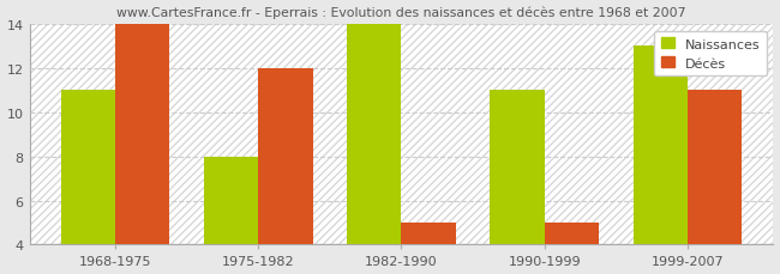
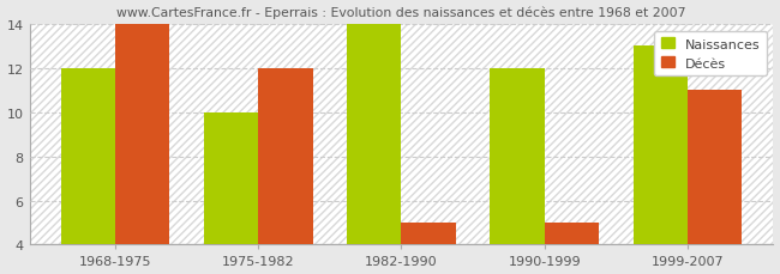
Naissances/1968-1975: 11 -> 12
Naissances/1975-1982: 8 -> 10
Naissances/1990-1999: 11 -> 12
